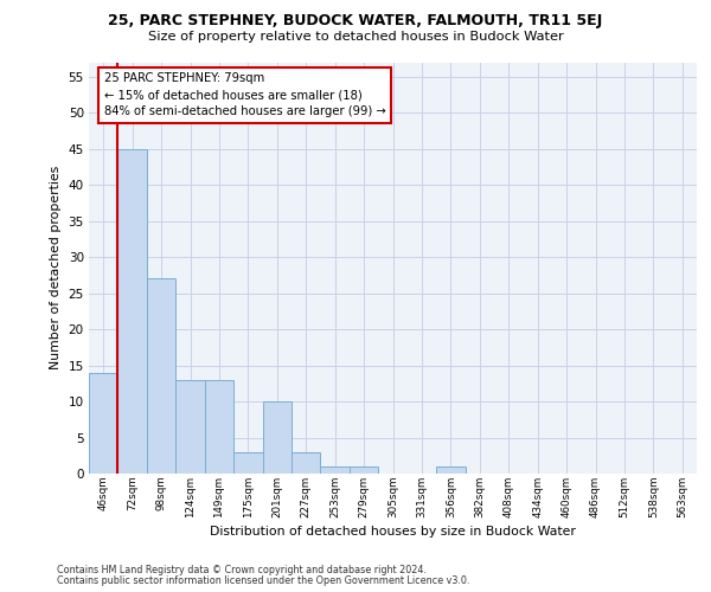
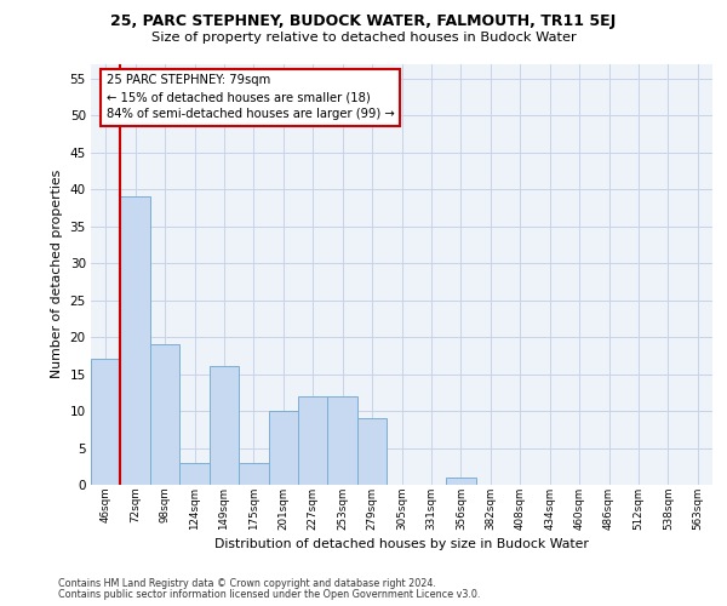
46sqm: 14 -> 17
72sqm: 45 -> 39
98sqm: 27 -> 19
124sqm: 13 -> 3
149sqm: 13 -> 16
227sqm: 3 -> 12
253sqm: 1 -> 12
279sqm: 1 -> 9
